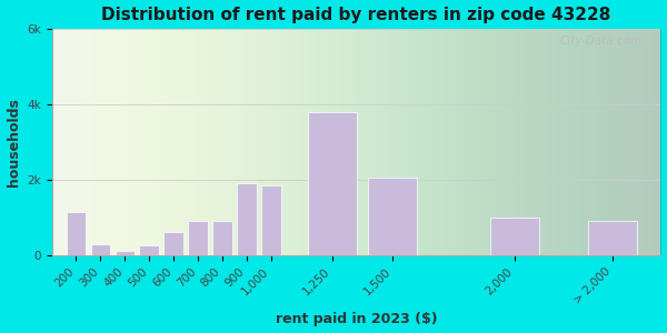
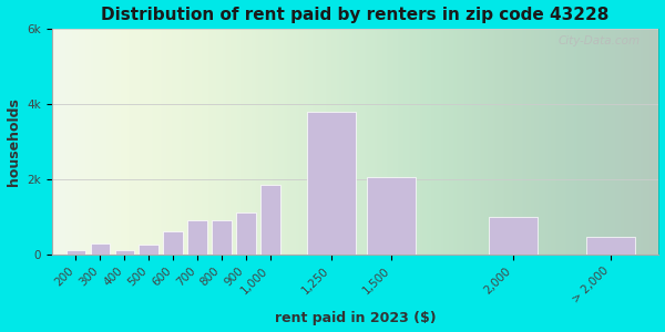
200: 1.15k -> 0.10k
900: 1.90k -> 1.10k
> 2,000: 0.90k -> 0.45k
